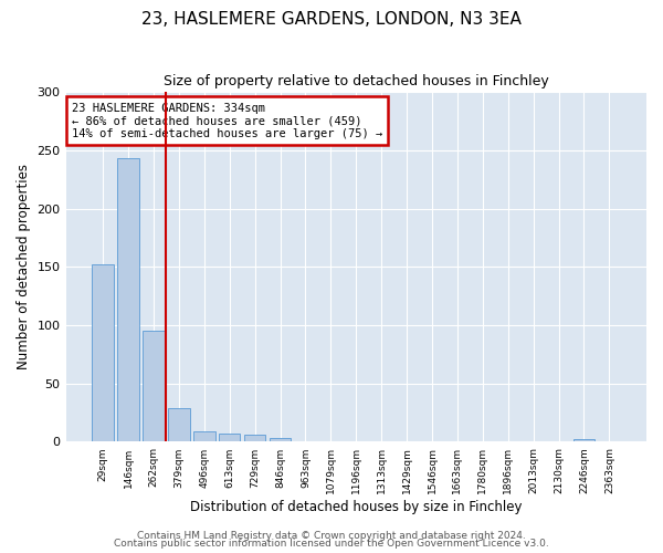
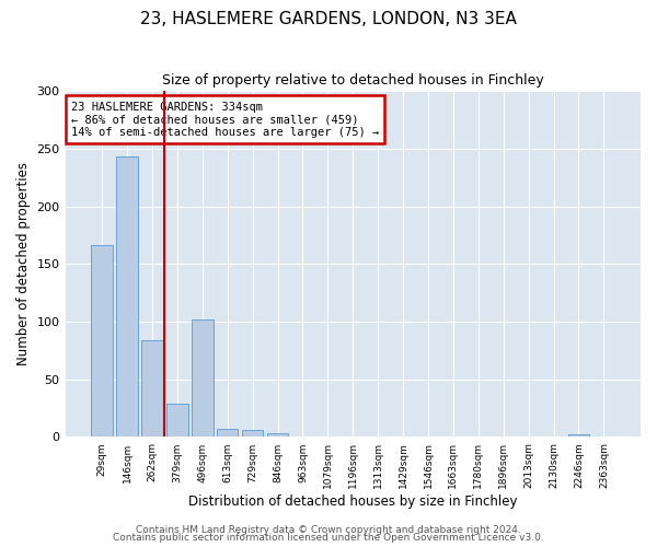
29sqm: 152 -> 166
262sqm: 95 -> 84
496sqm: 9 -> 102
